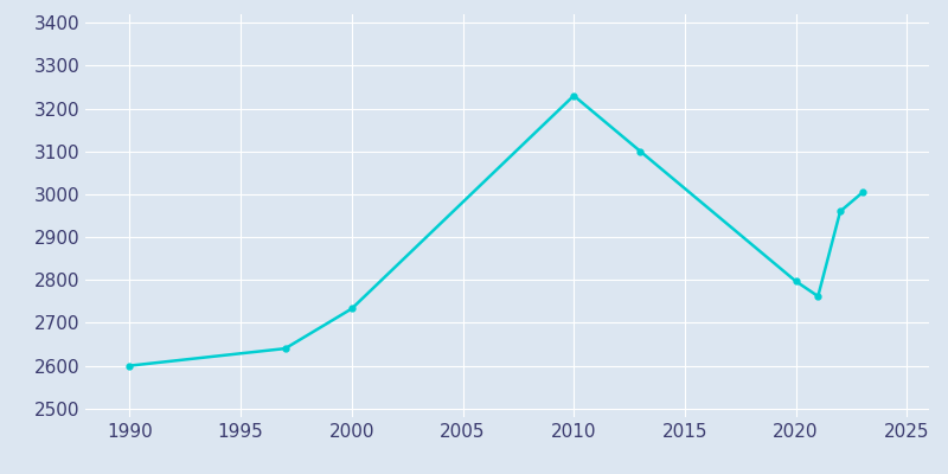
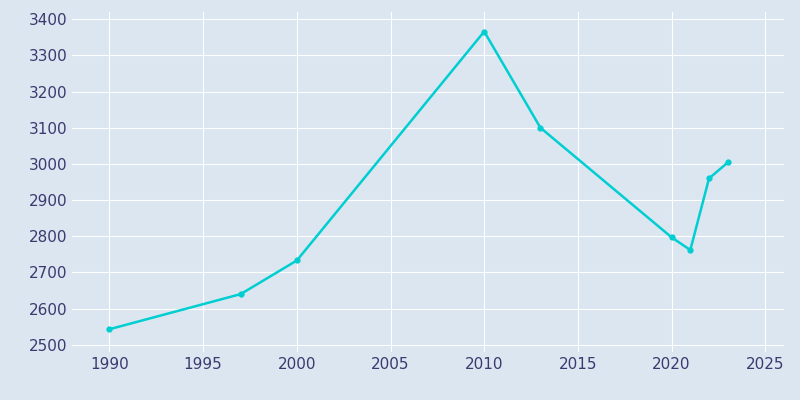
1990: 2600 -> 2543
2010: 3230 -> 3366
